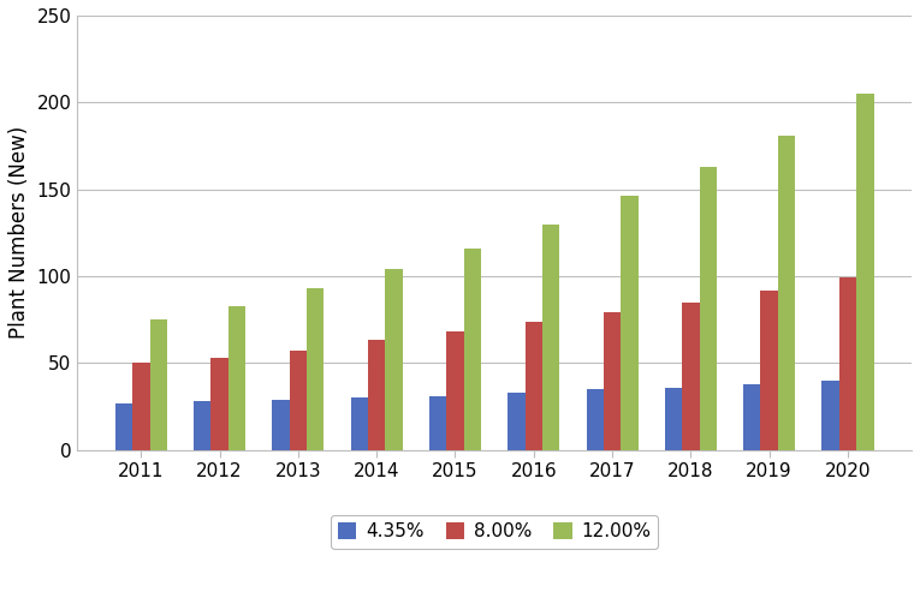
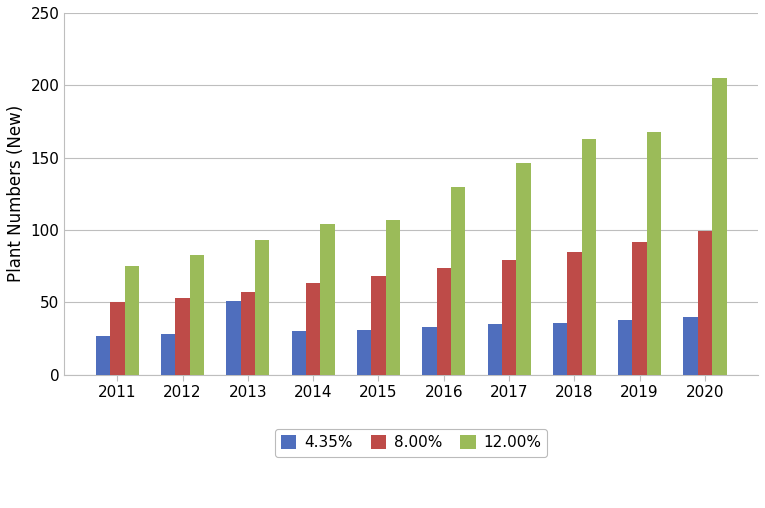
4.35%/2013: 29 -> 51
12.00%/2015: 116 -> 107
12.00%/2019: 181 -> 168
